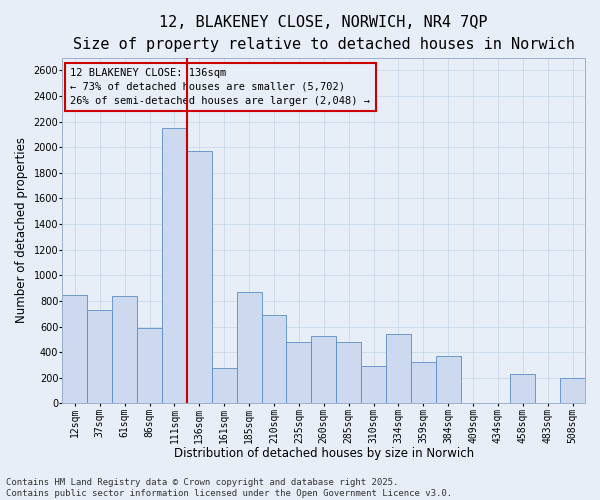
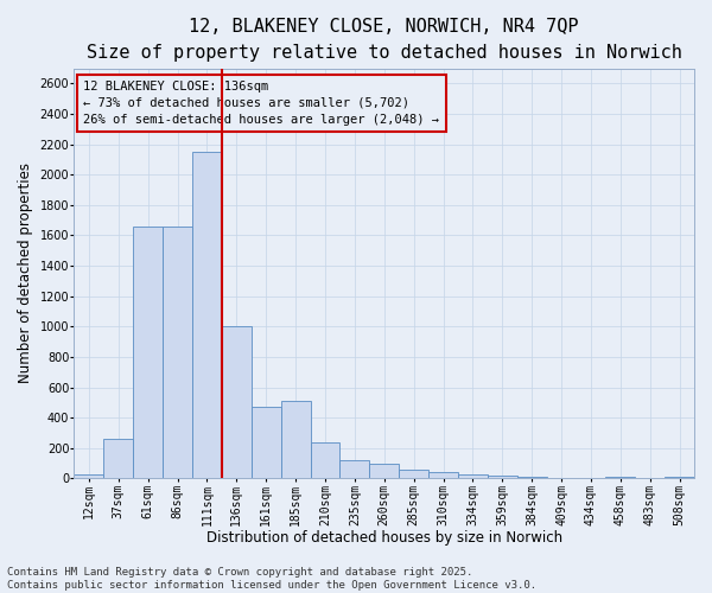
12sqm: 850 -> 30
37sqm: 730 -> 260
61sqm: 840 -> 1660
86sqm: 590 -> 1660
136sqm: 1970 -> 1000
161sqm: 280 -> 470
185sqm: 870 -> 510
210sqm: 690 -> 240
235sqm: 480 -> 120
260sqm: 530 -> 100
285sqm: 480 -> 60
310sqm: 290 -> 40
334sqm: 540 -> 20
359sqm: 320 -> 20
384sqm: 370 -> 10
458sqm: 230 -> 10
508sqm: 200 -> 10
